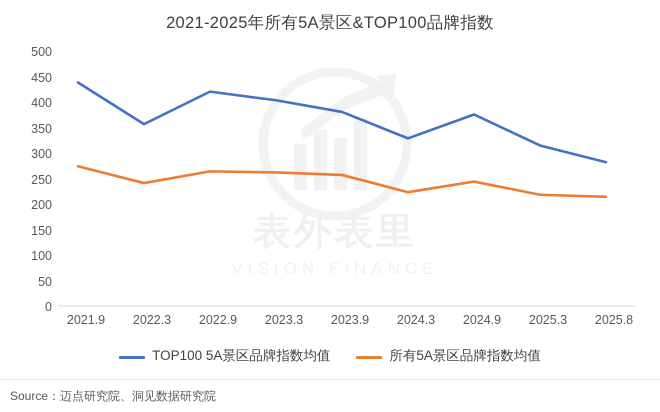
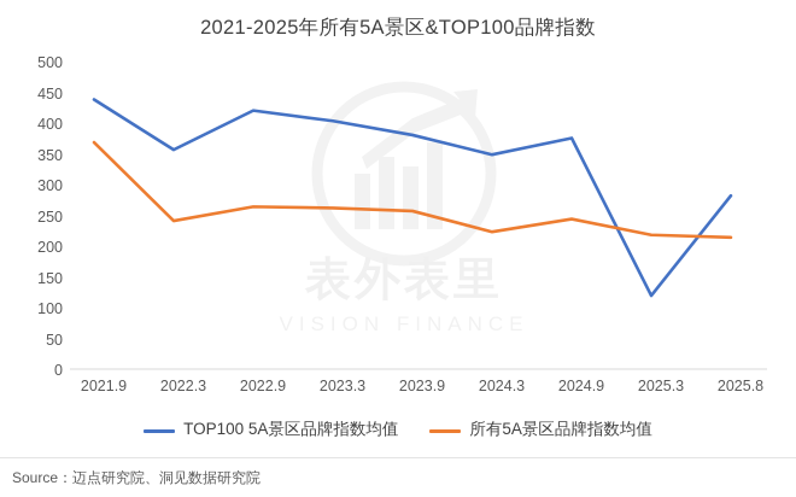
所有5A景区品牌指数均值/2021.9: 280 -> 370
TOP100 5A景区品牌指数均值/2024.3: 330 -> 350
TOP100 5A景区品牌指数均值/2025.3: 320 -> 120
